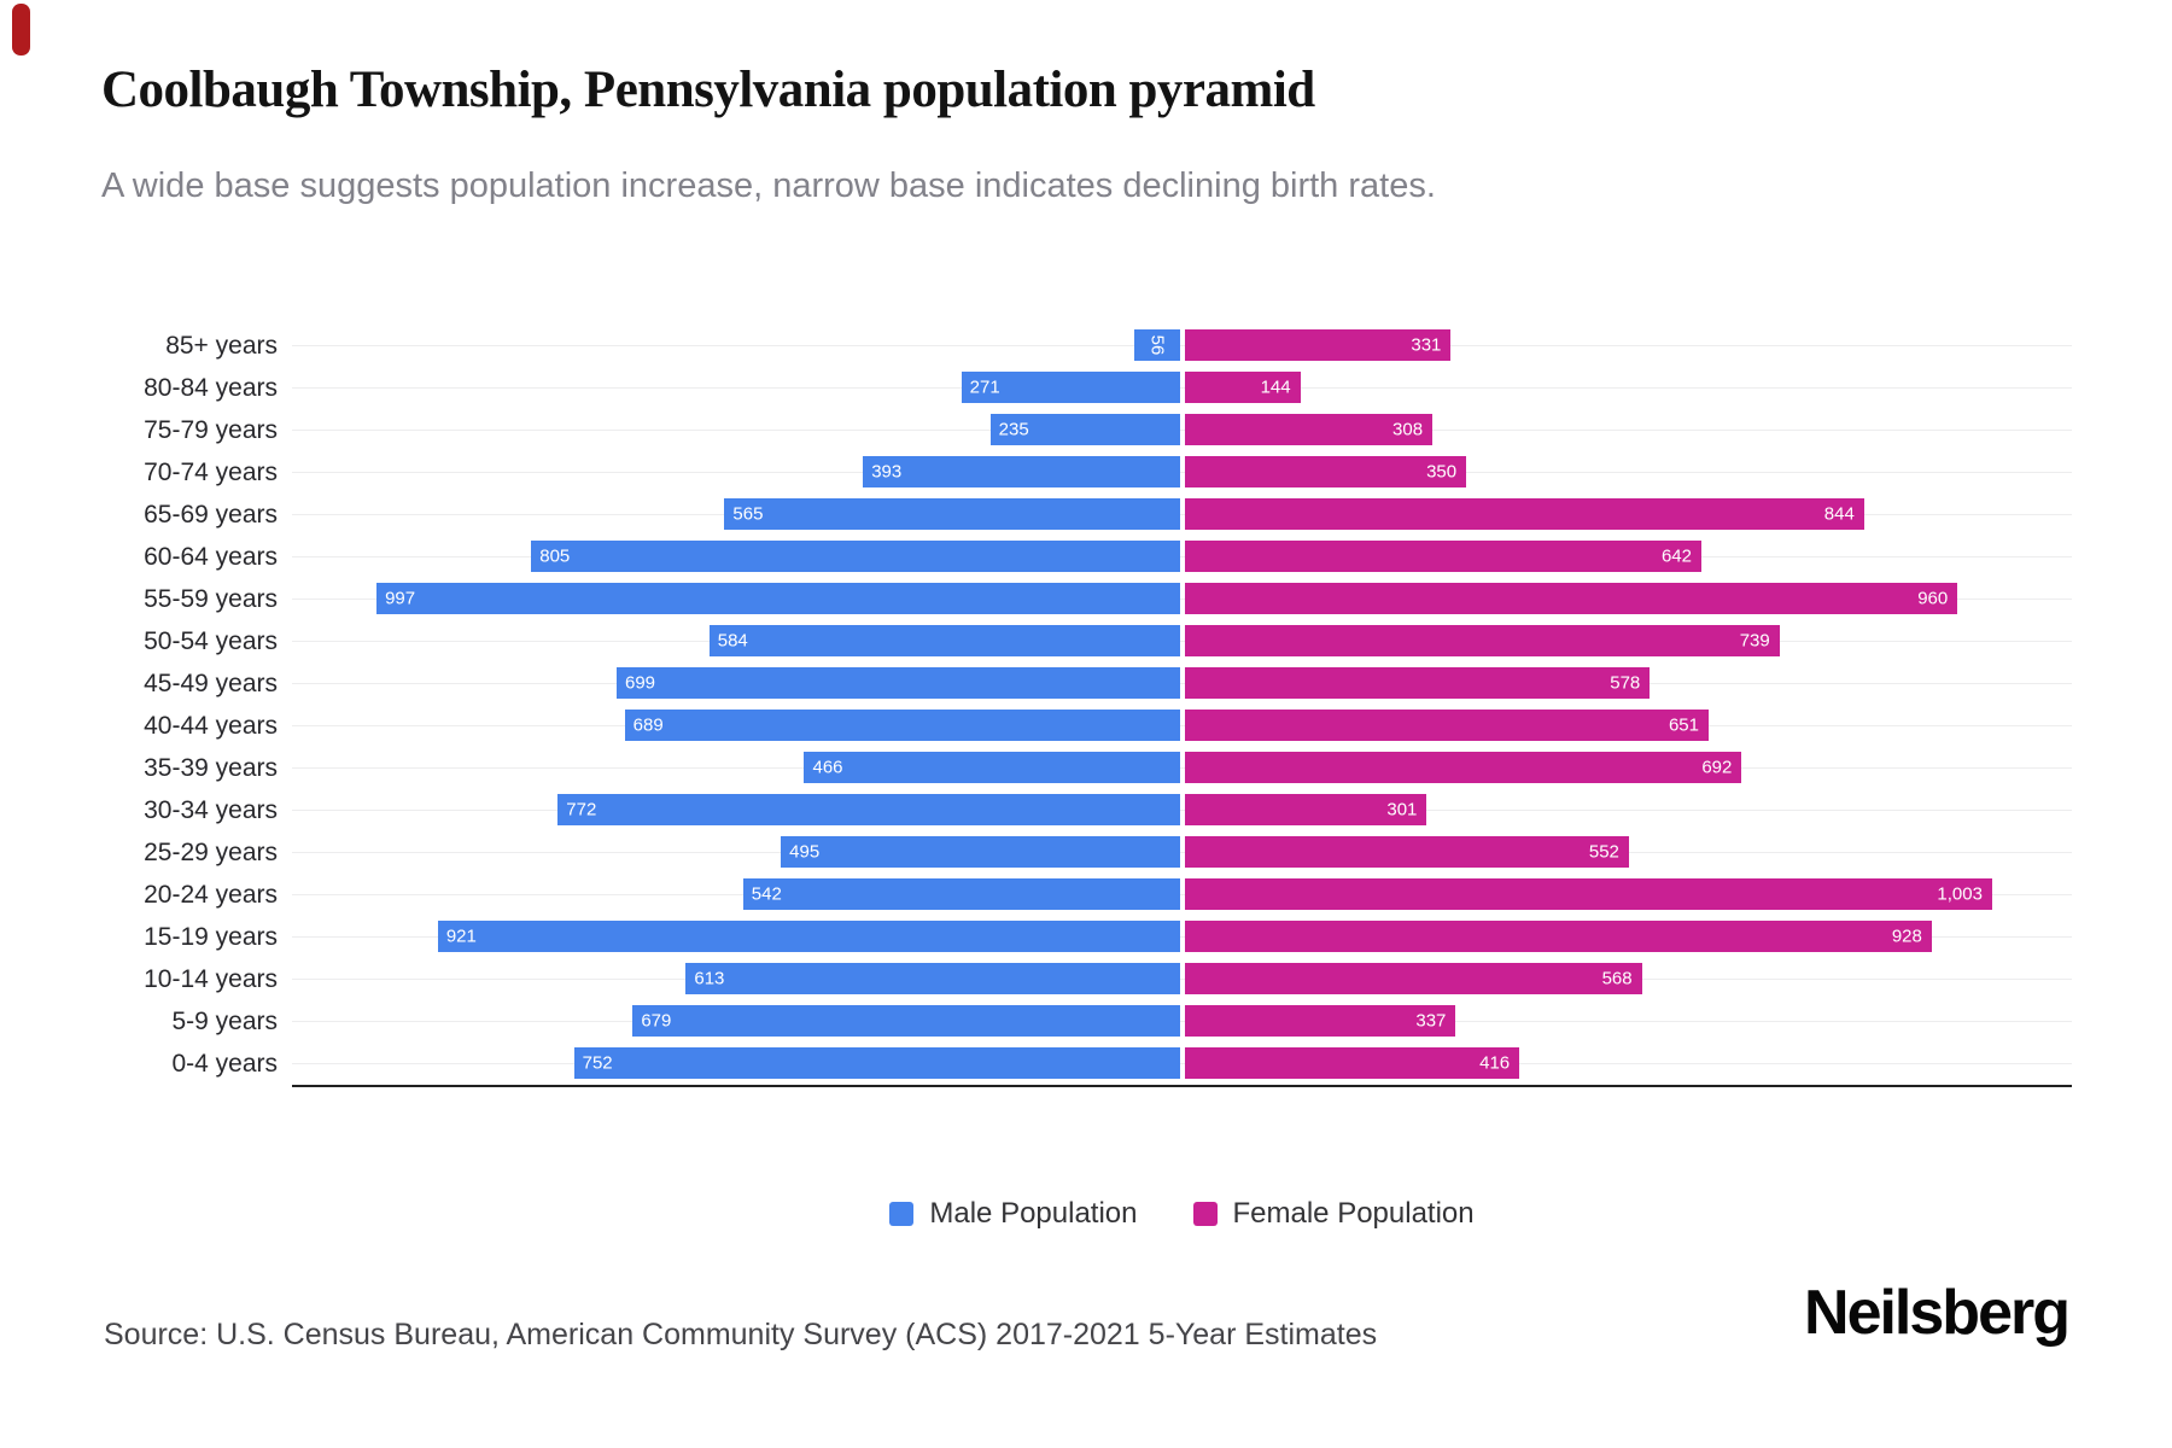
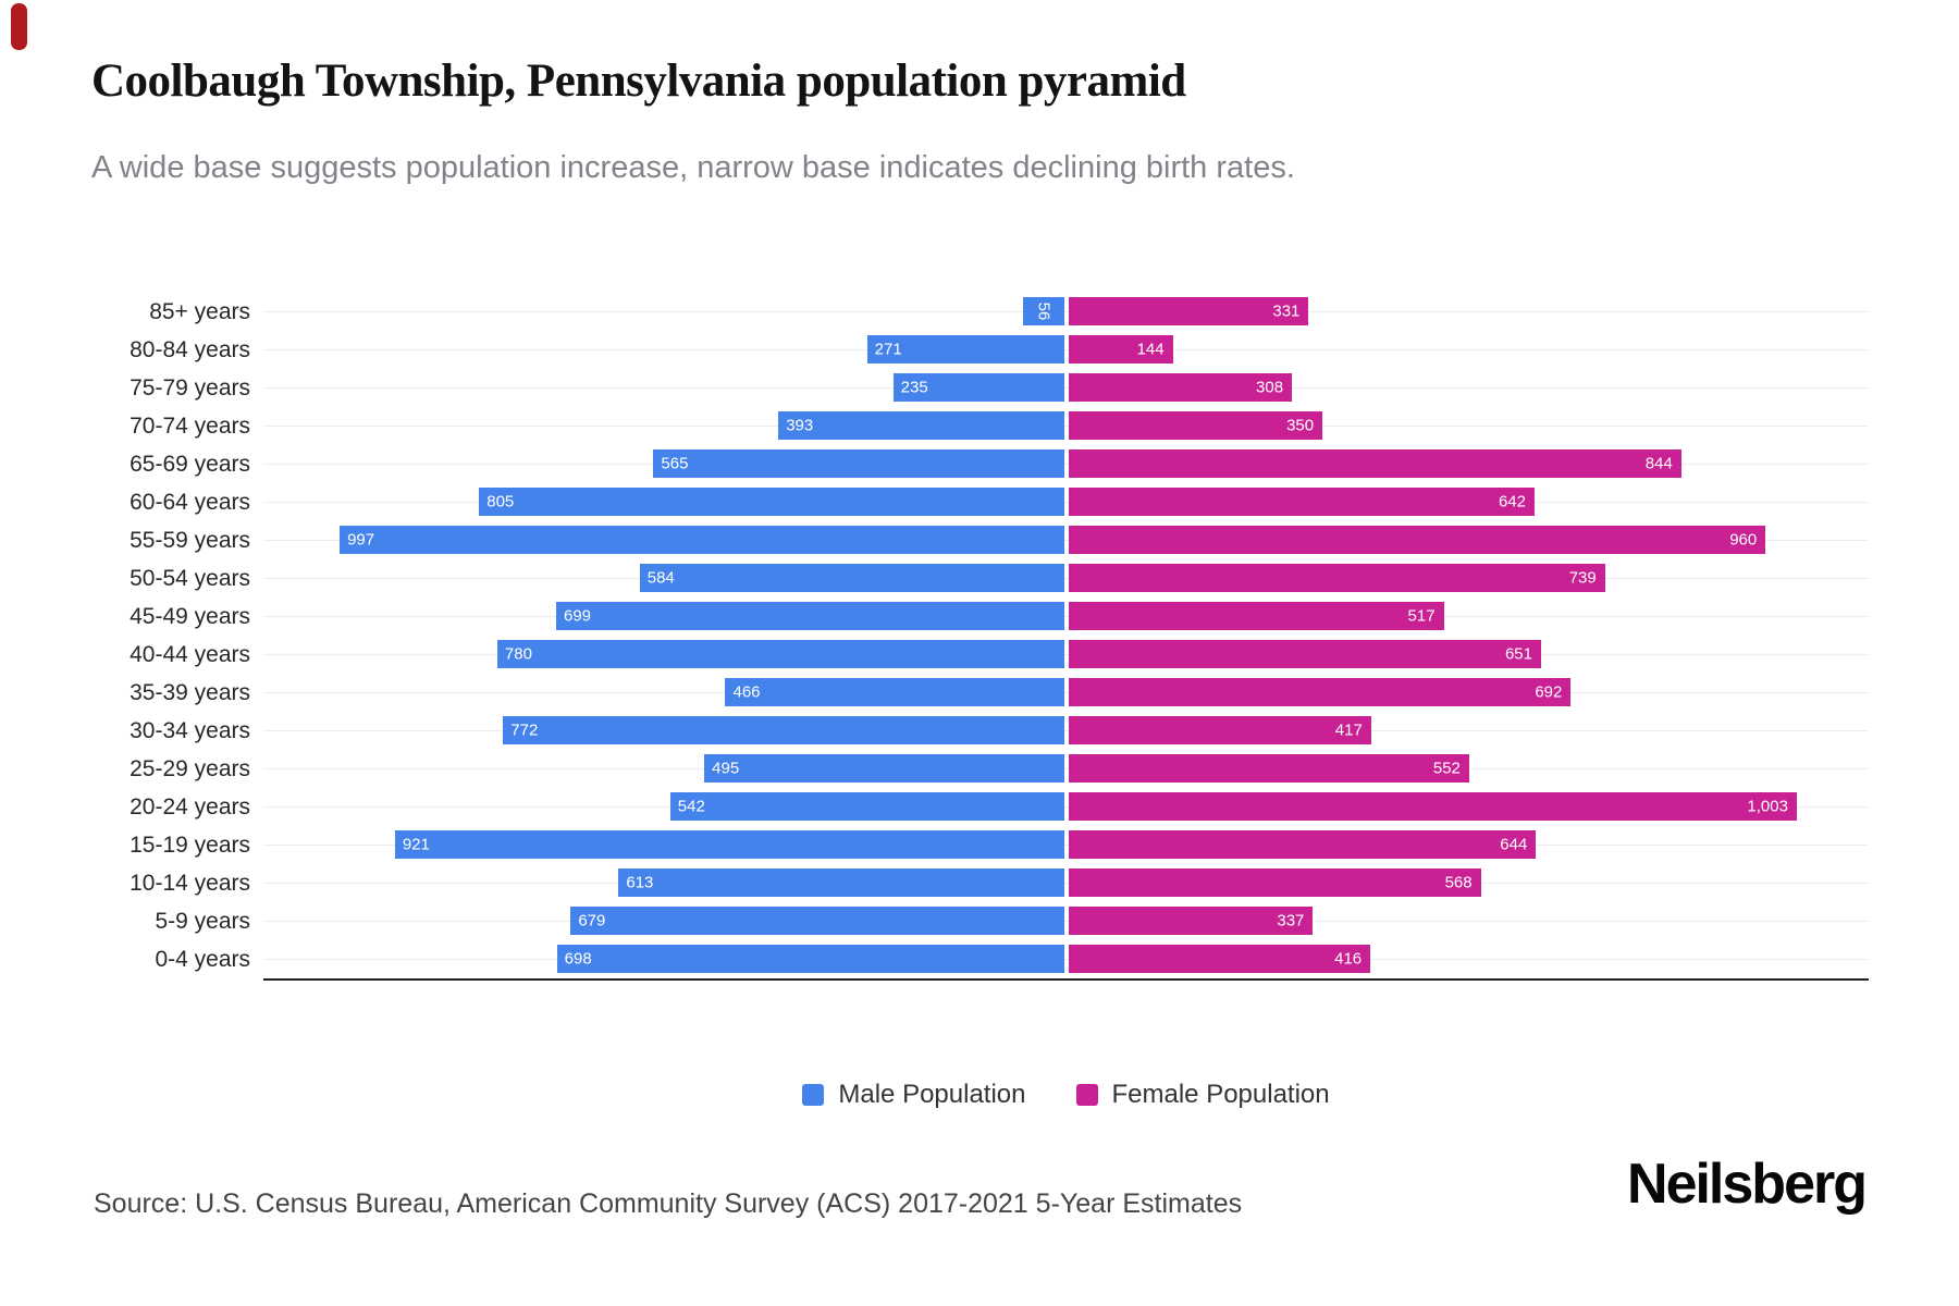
Female Population/45-49 years: 578 -> 517
Male Population/40-44 years: 689 -> 780
Female Population/30-34 years: 301 -> 417
Female Population/15-19 years: 928 -> 644
Male Population/0-4 years: 752 -> 698
